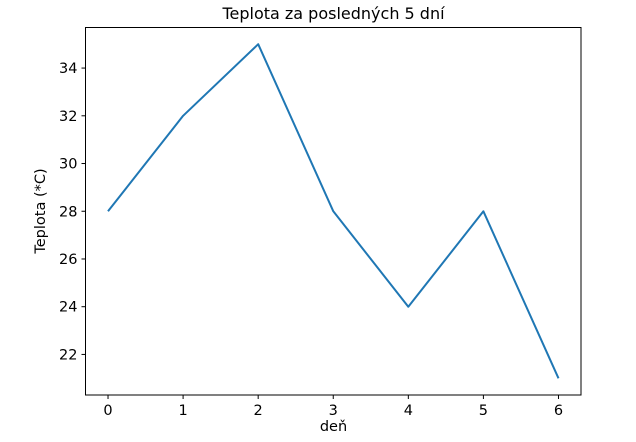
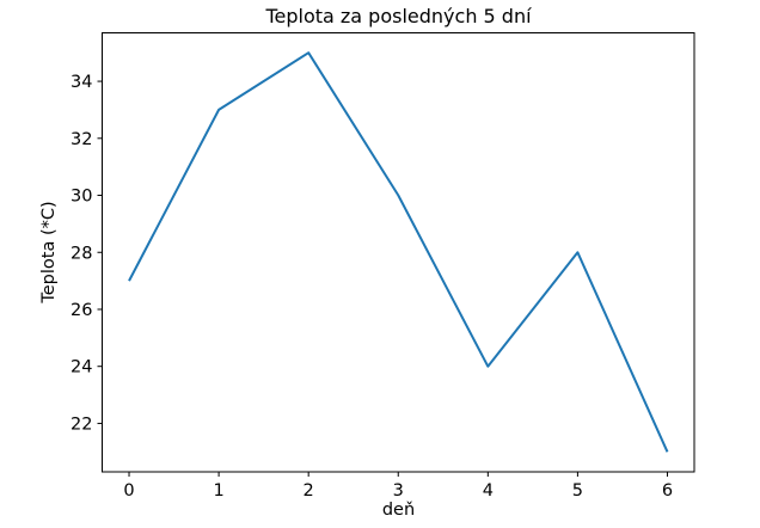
0: 28 -> 27
1: 32 -> 33
3: 28 -> 30
